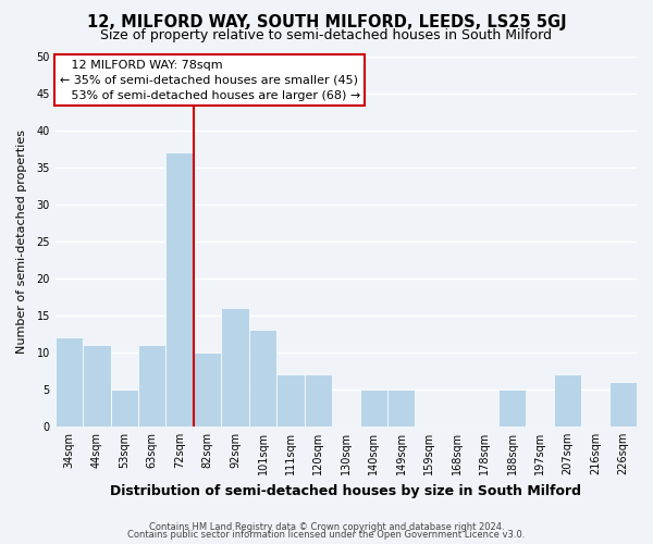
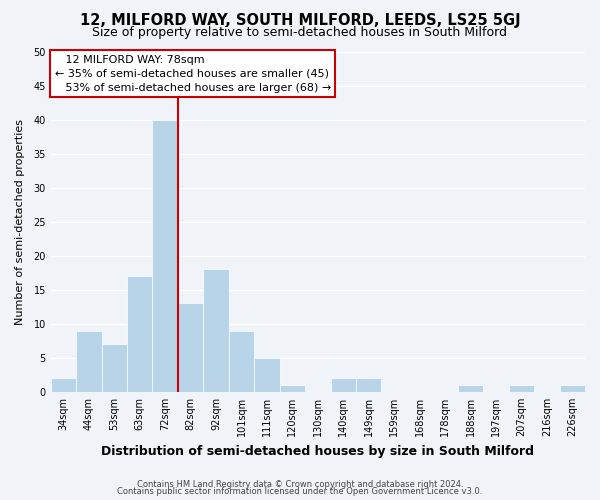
34sqm: 12 -> 2
44sqm: 11 -> 9
53sqm: 5 -> 7
63sqm: 11 -> 17
72sqm: 37 -> 40
82sqm: 10 -> 13
92sqm: 16 -> 18
101sqm: 13 -> 9
111sqm: 7 -> 5
120sqm: 7 -> 1
140sqm: 5 -> 2
149sqm: 5 -> 2
188sqm: 5 -> 1
207sqm: 7 -> 1
226sqm: 6 -> 1
